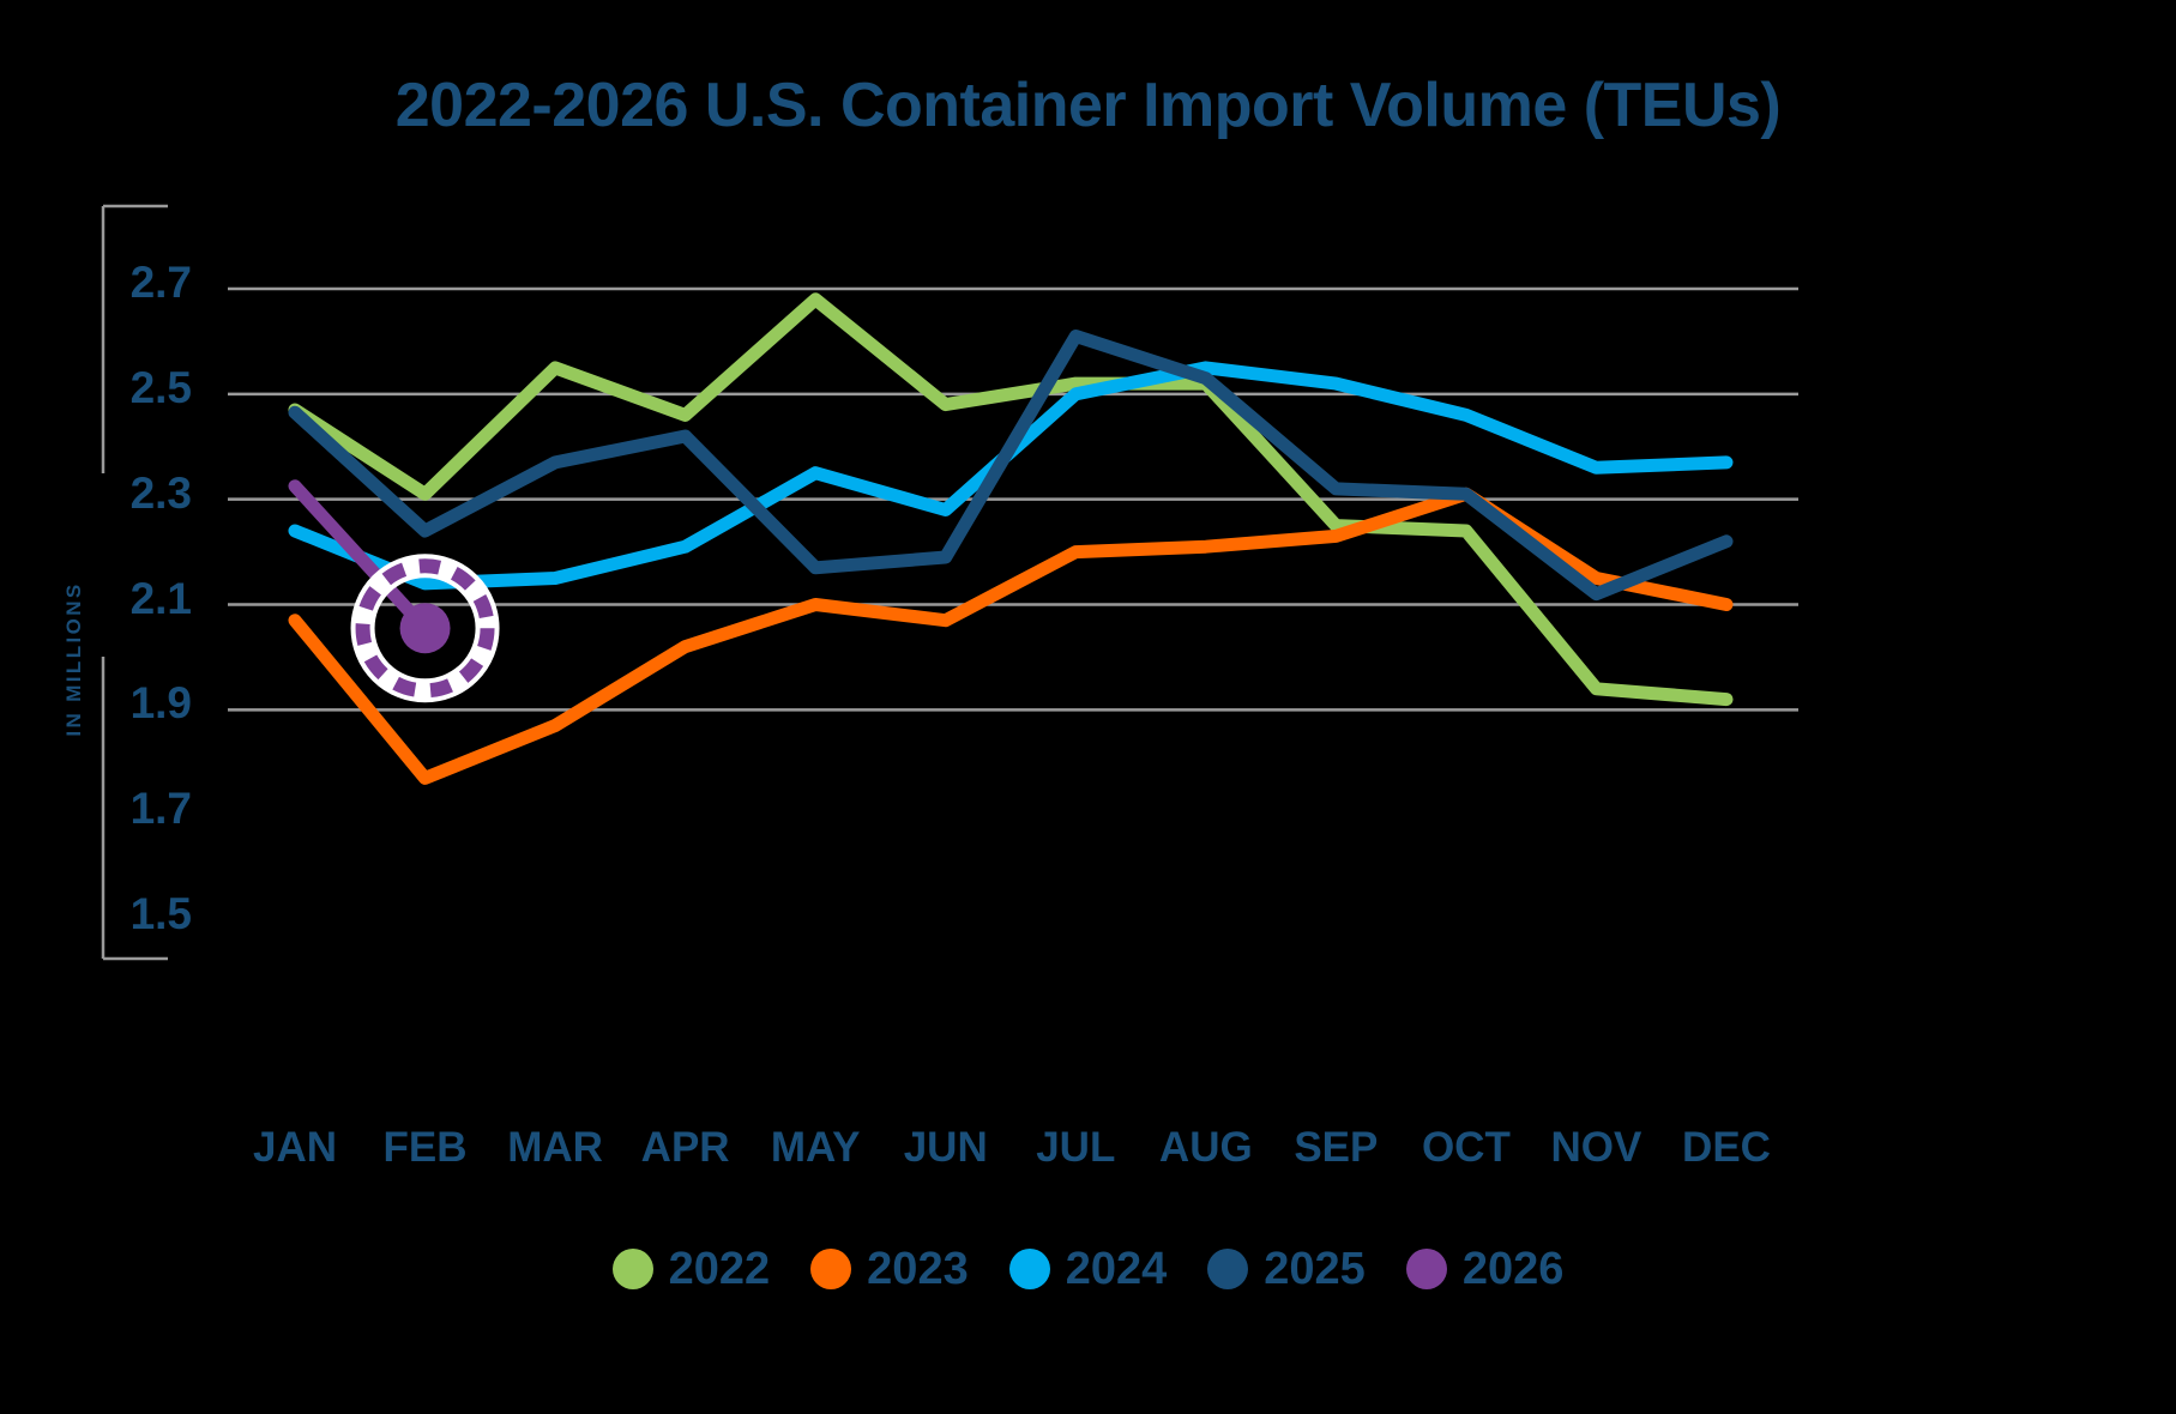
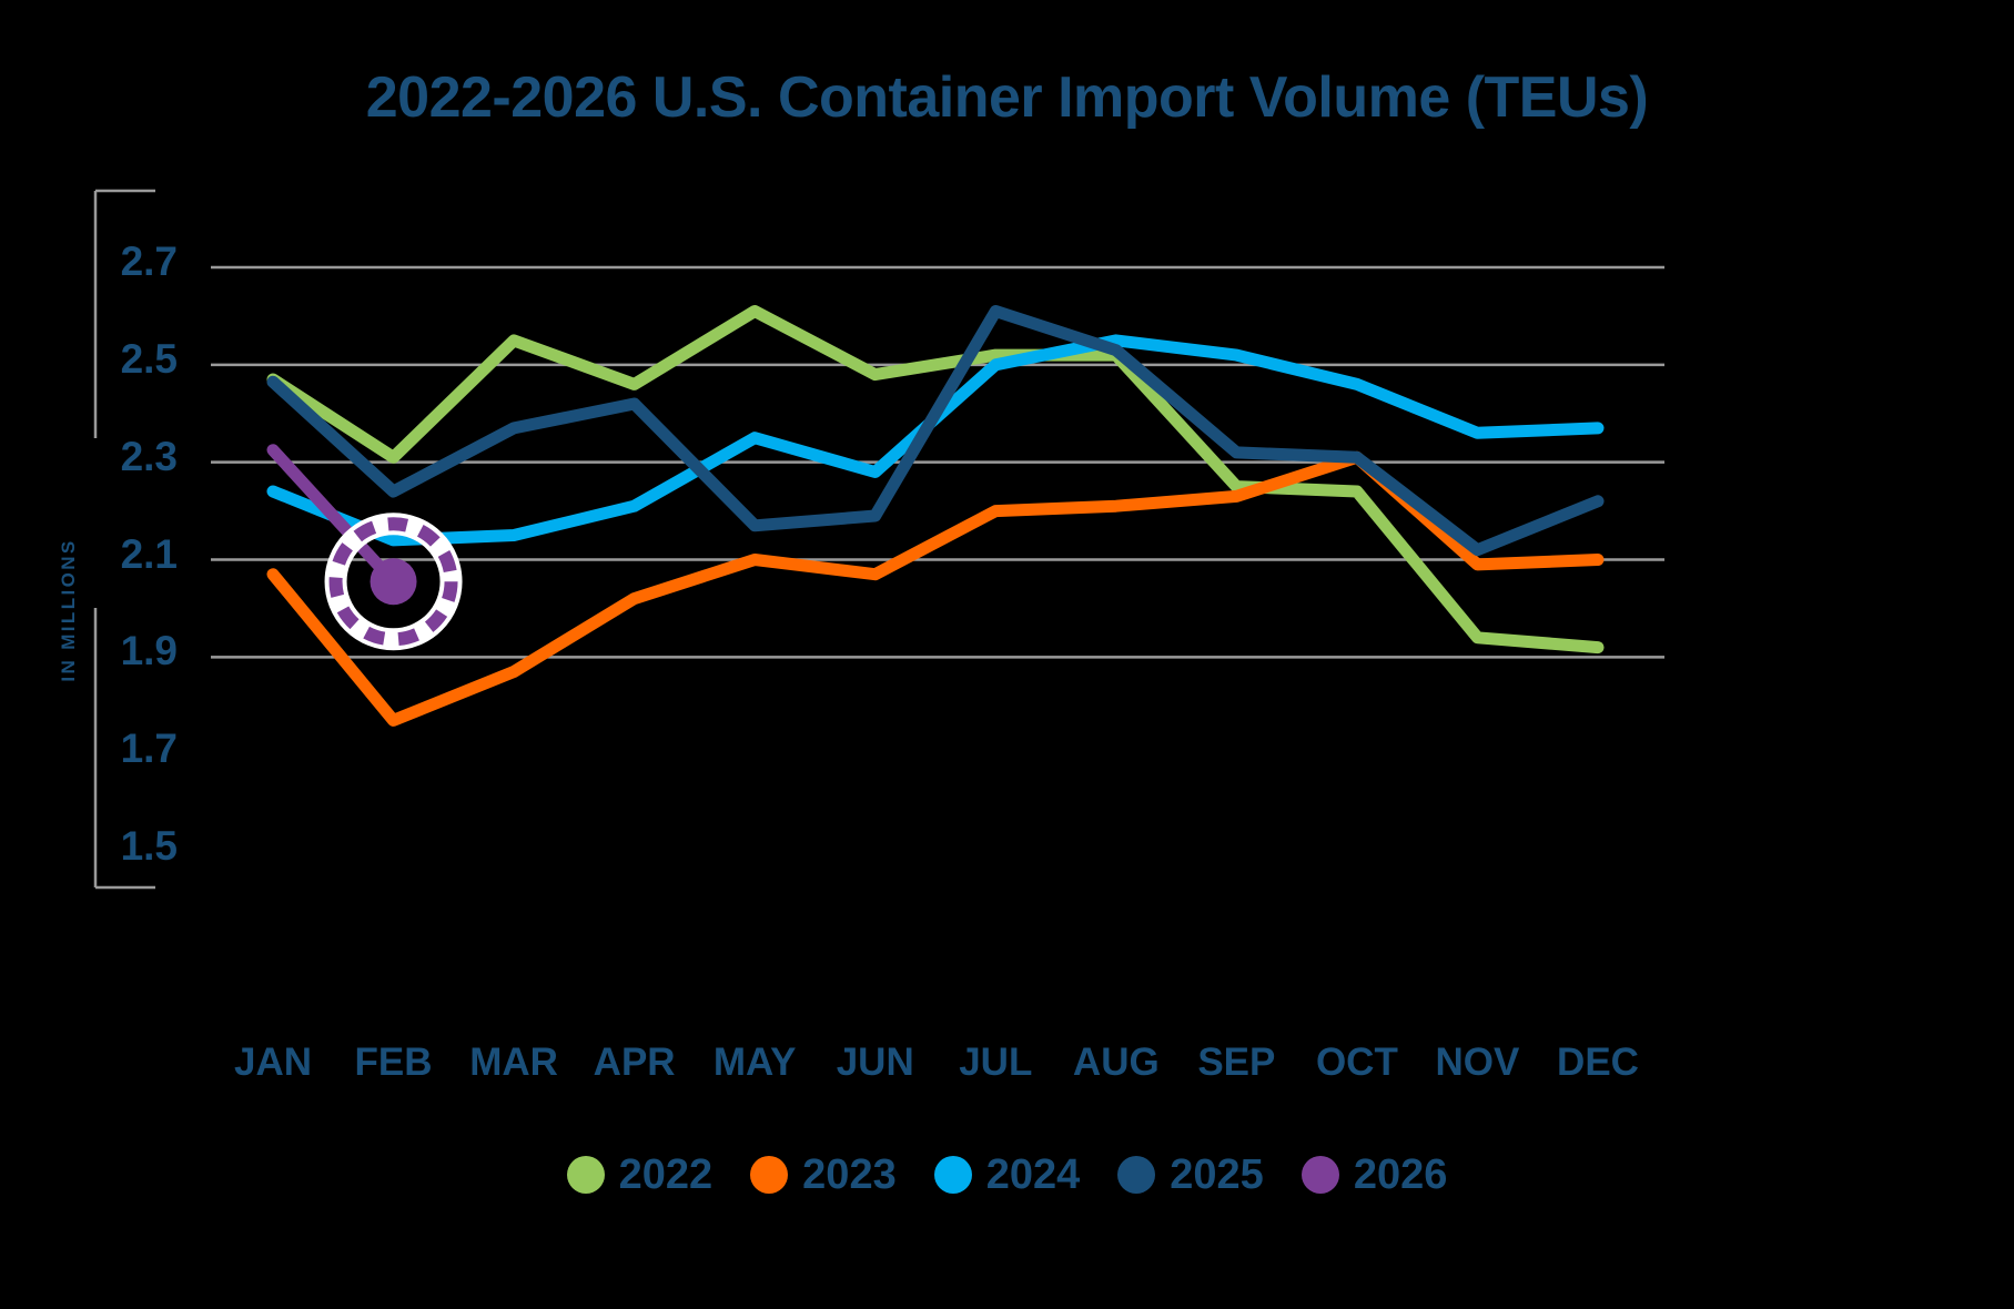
2022/MAY: 2.68 -> 2.61
2023/NOV: 2.15 -> 2.09
